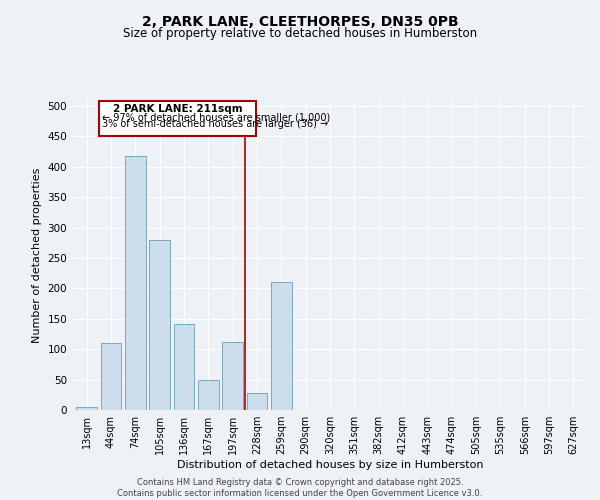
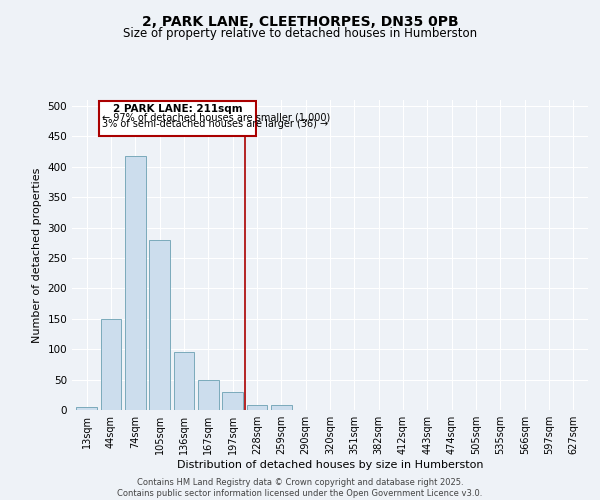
44sqm: 110 -> 150
136sqm: 142 -> 96
197sqm: 112 -> 30
228sqm: 28 -> 8
259sqm: 210 -> 8
